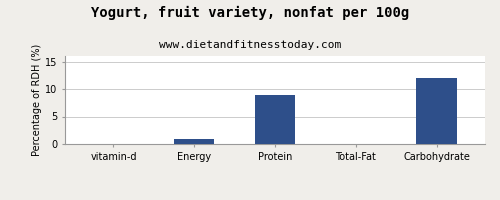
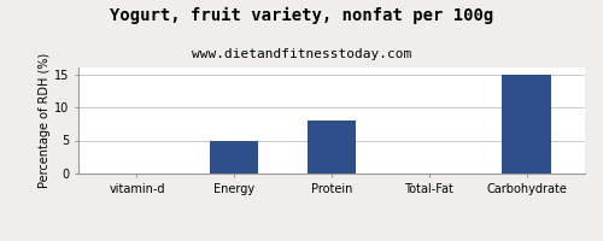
Energy: 1 -> 5
Protein: 9 -> 8
Carbohydrate: 12 -> 15
